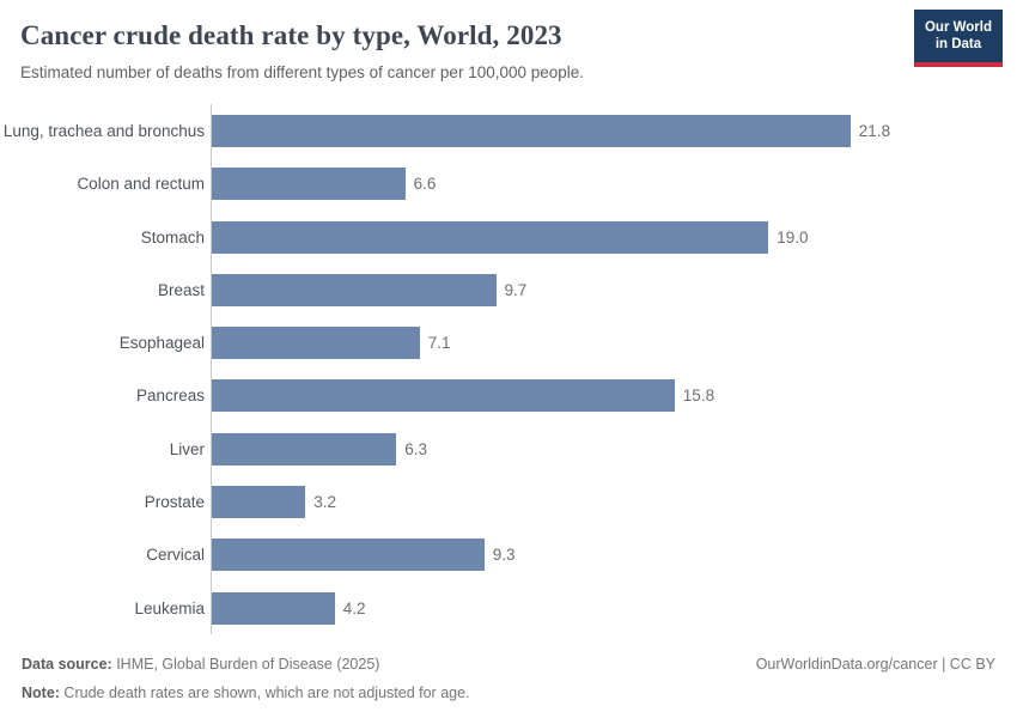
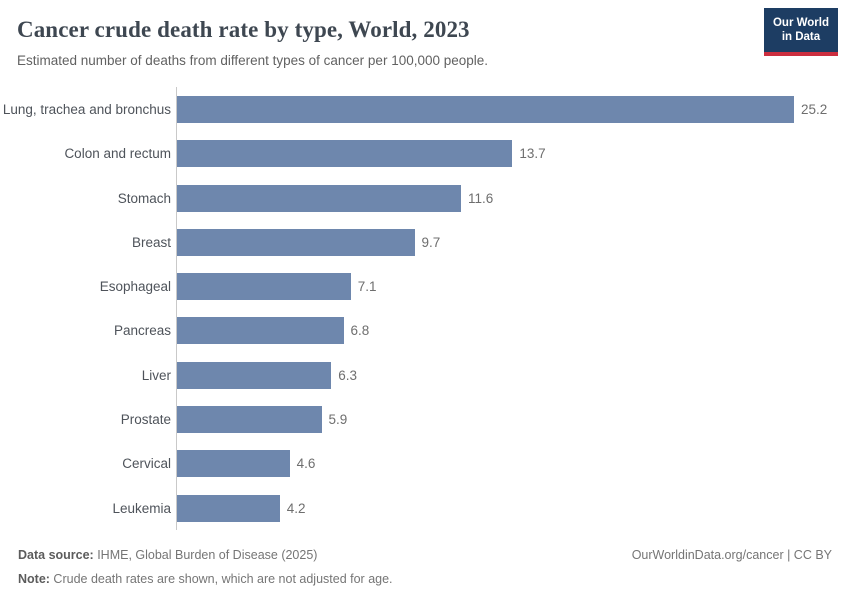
Lung, trachea and bronchus: 21.8 -> 25.2
Colon and rectum: 6.6 -> 13.7
Stomach: 19.0 -> 11.6
Pancreas: 15.8 -> 6.8
Prostate: 3.2 -> 5.9
Cervical: 9.3 -> 4.6
